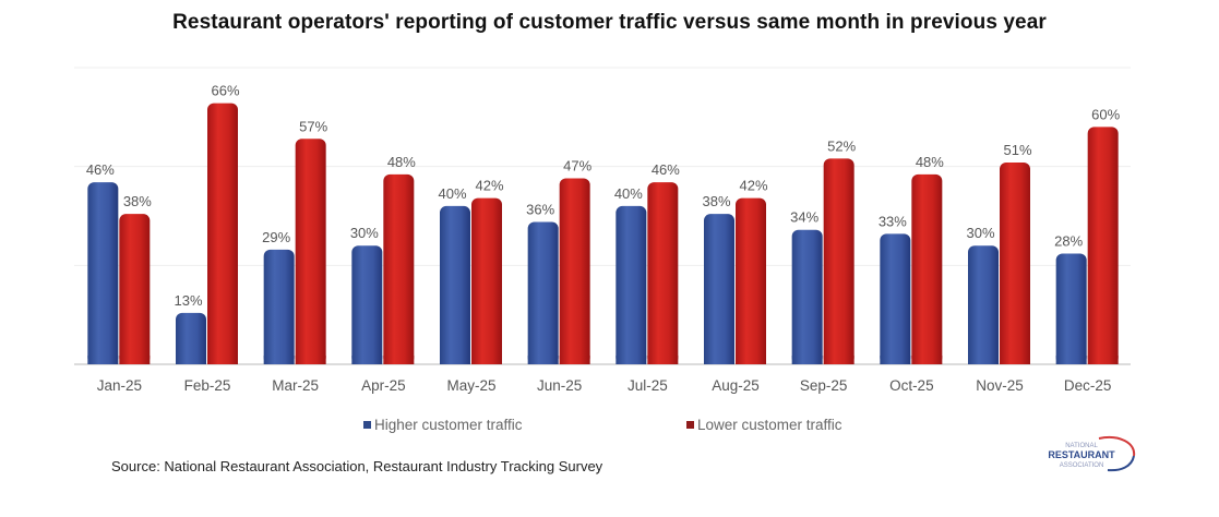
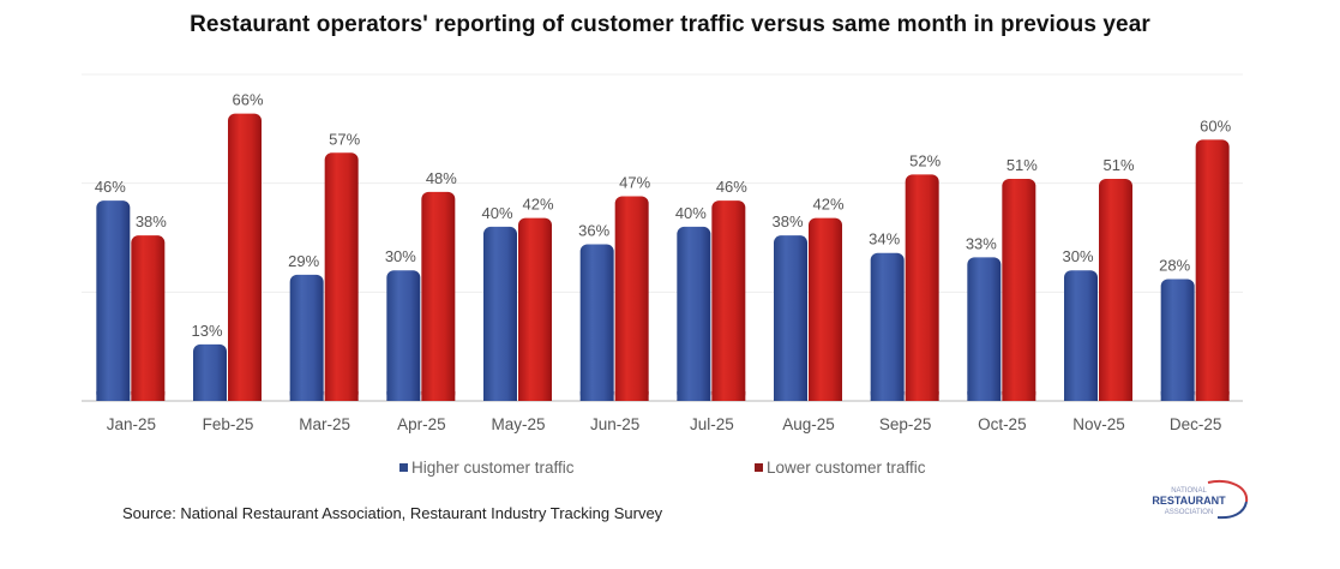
Lower customer traffic/Oct-25: 48% -> 51%
